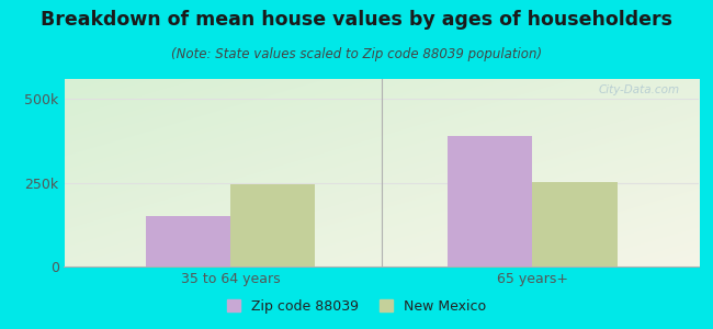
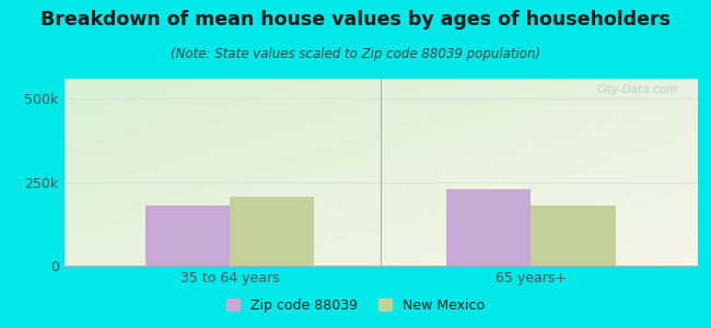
Zip code 88039/35 to 64 years: 150k -> 180k
New Mexico/35 to 64 years: 247k -> 205k
Zip code 88039/65 years+: 390k -> 230k
New Mexico/65 years+: 252k -> 180k
